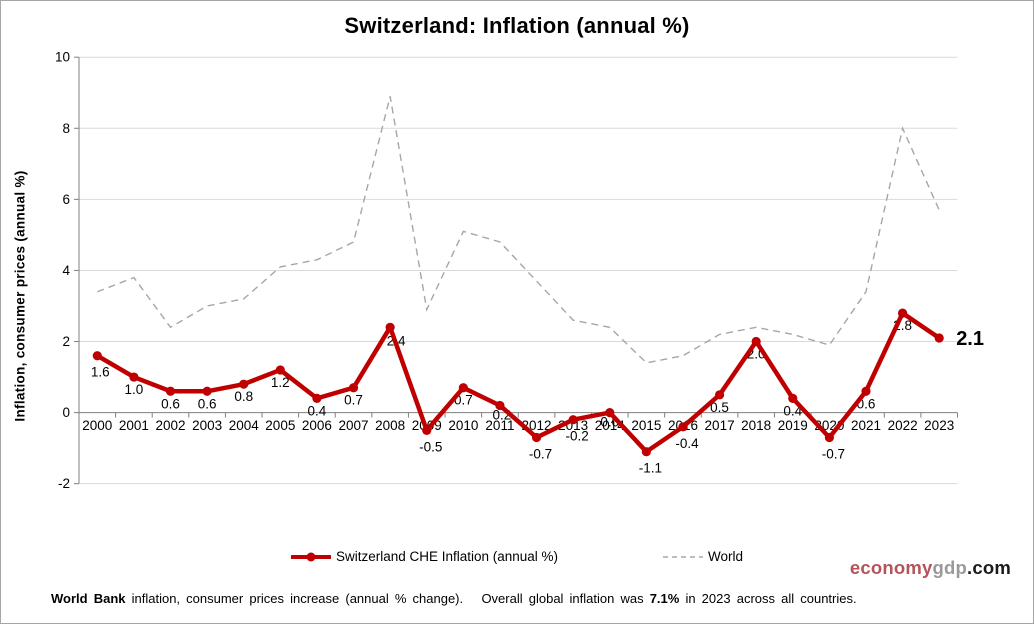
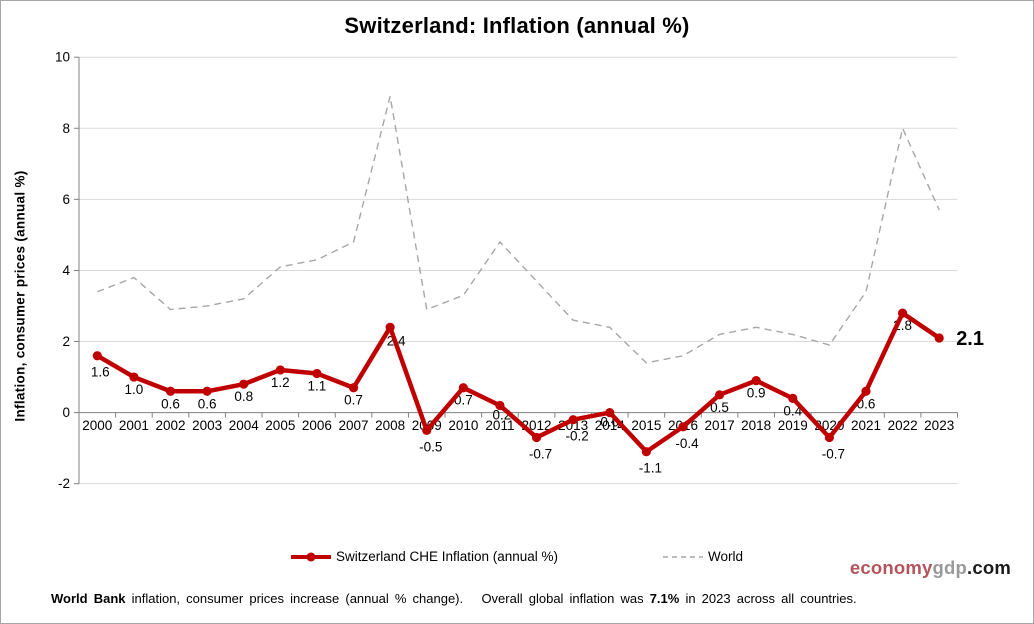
World/2002: 2.4 -> 2.9
Switzerland CHE Inflation (annual %)/2006: 0.4 -> 1.1
World/2010: 5.1 -> 3.3
Switzerland CHE Inflation (annual %)/2018: 2.0 -> 0.9
